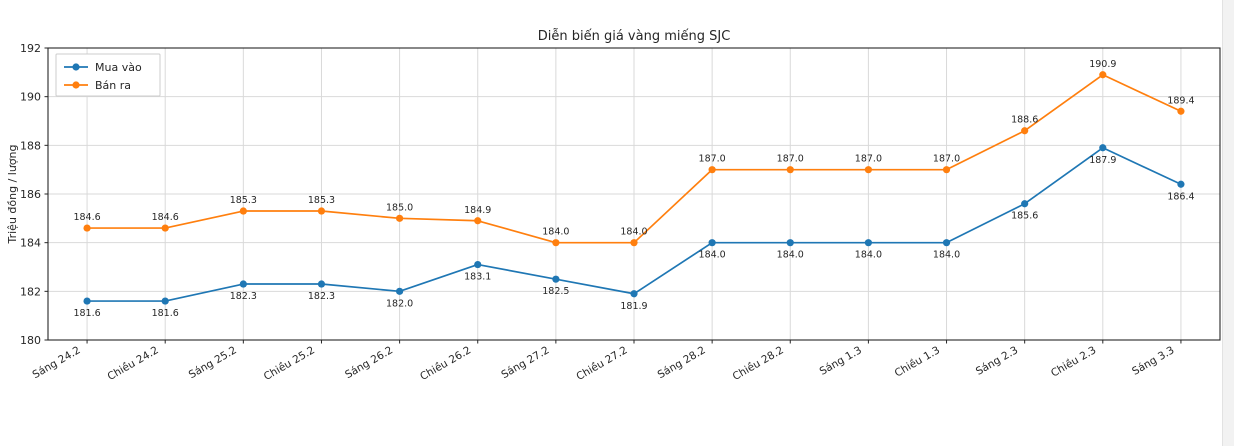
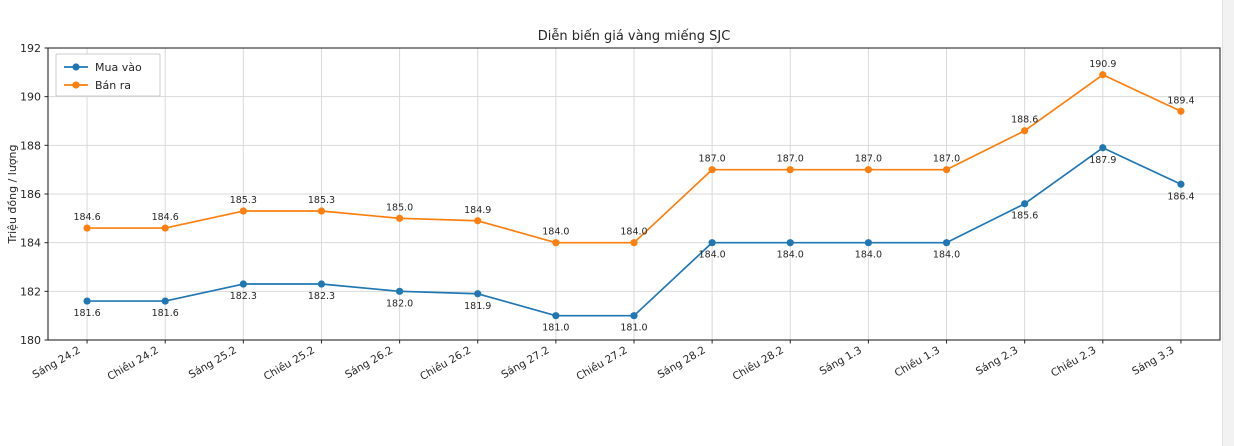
Mua vào/Chiều 26.2: 183.1 -> 181.9
Mua vào/Sáng 27.2: 182.5 -> 181.0
Mua vào/Chiều 27.2: 181.9 -> 181.0
